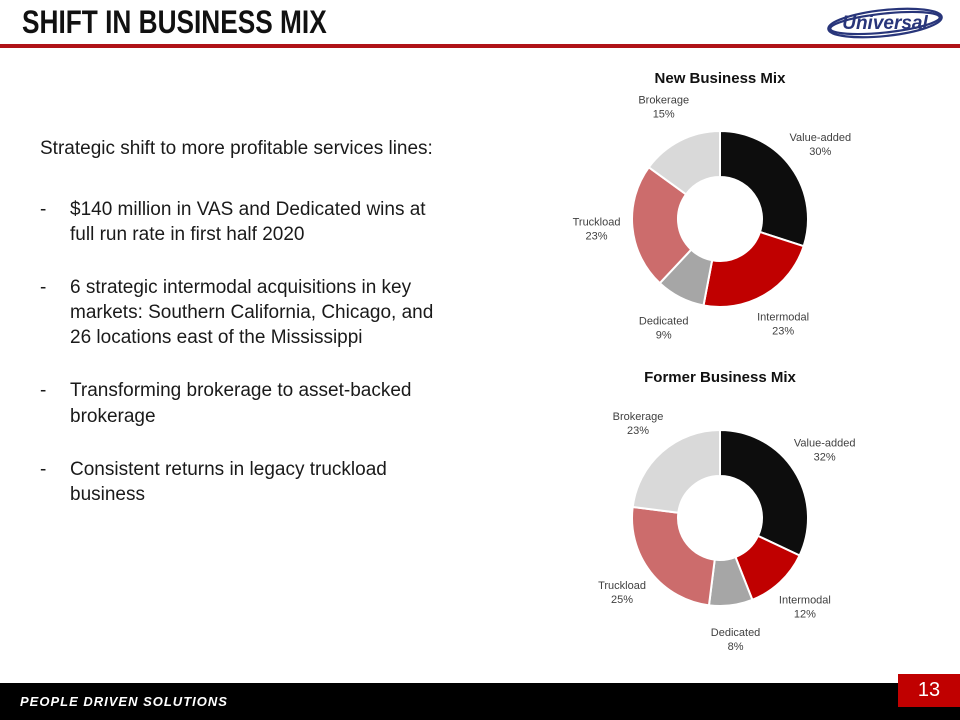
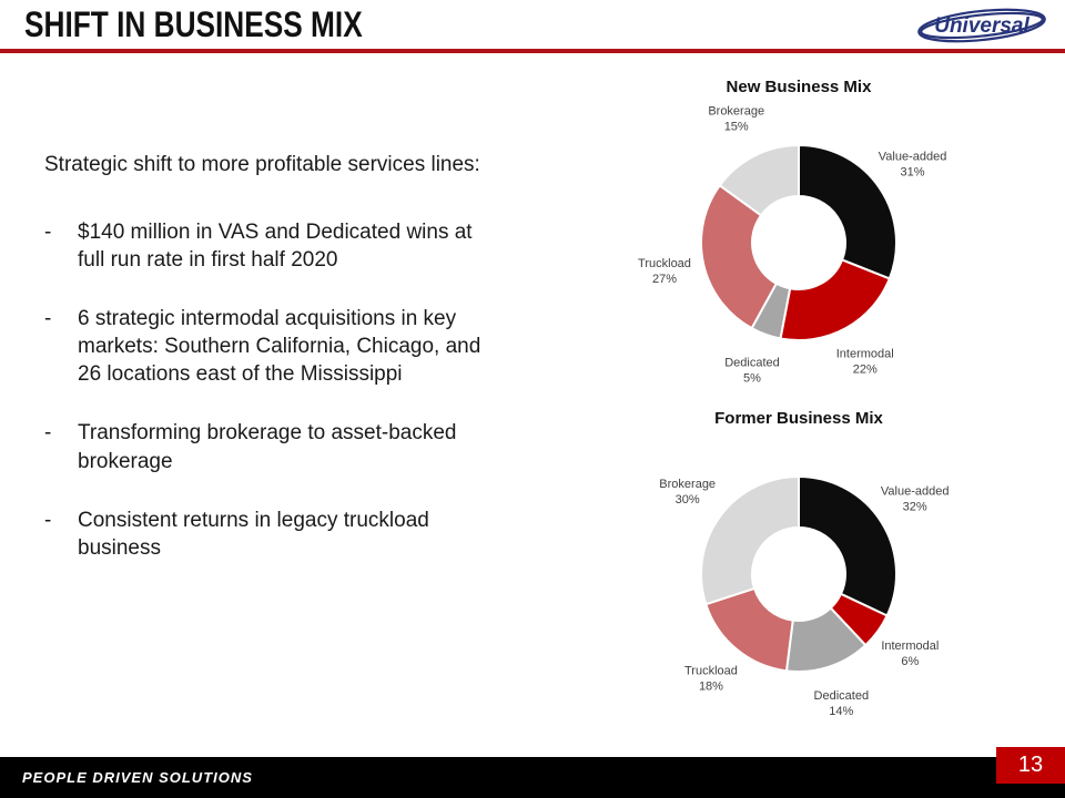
New Business Mix/Value-added: 30% -> 31%
New Business Mix/Intermodal: 23% -> 22%
New Business Mix/Dedicated: 9% -> 5%
New Business Mix/Truckload: 23% -> 27%
Former Business Mix/Intermodal: 12% -> 6%
Former Business Mix/Dedicated: 8% -> 14%
Former Business Mix/Truckload: 25% -> 18%
Former Business Mix/Brokerage: 23% -> 30%
